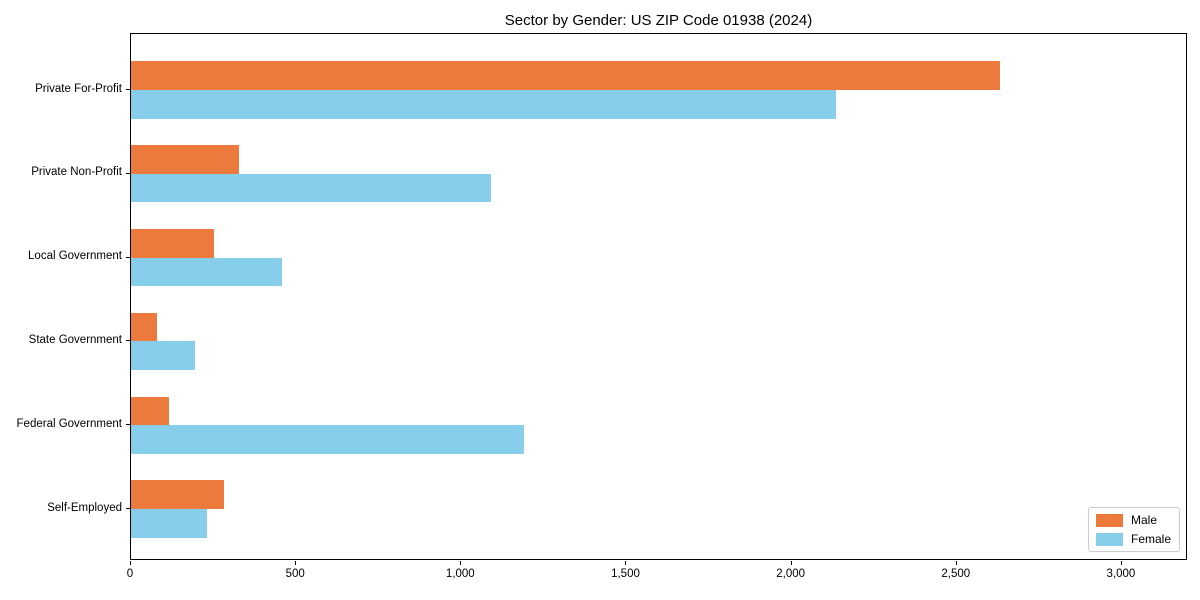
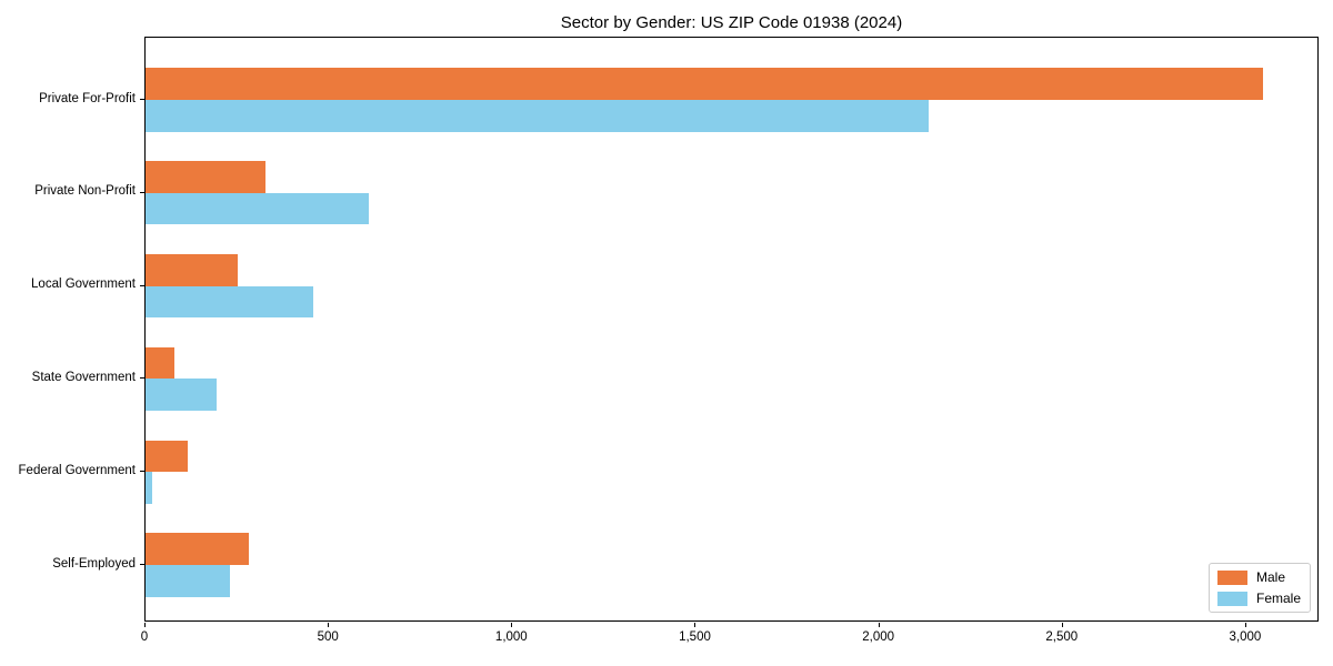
Male/Private For-Profit: 2630 -> 3040
Female/Private Non-Profit: 1090 -> 610
Female/Federal Government: 1190 -> 20
